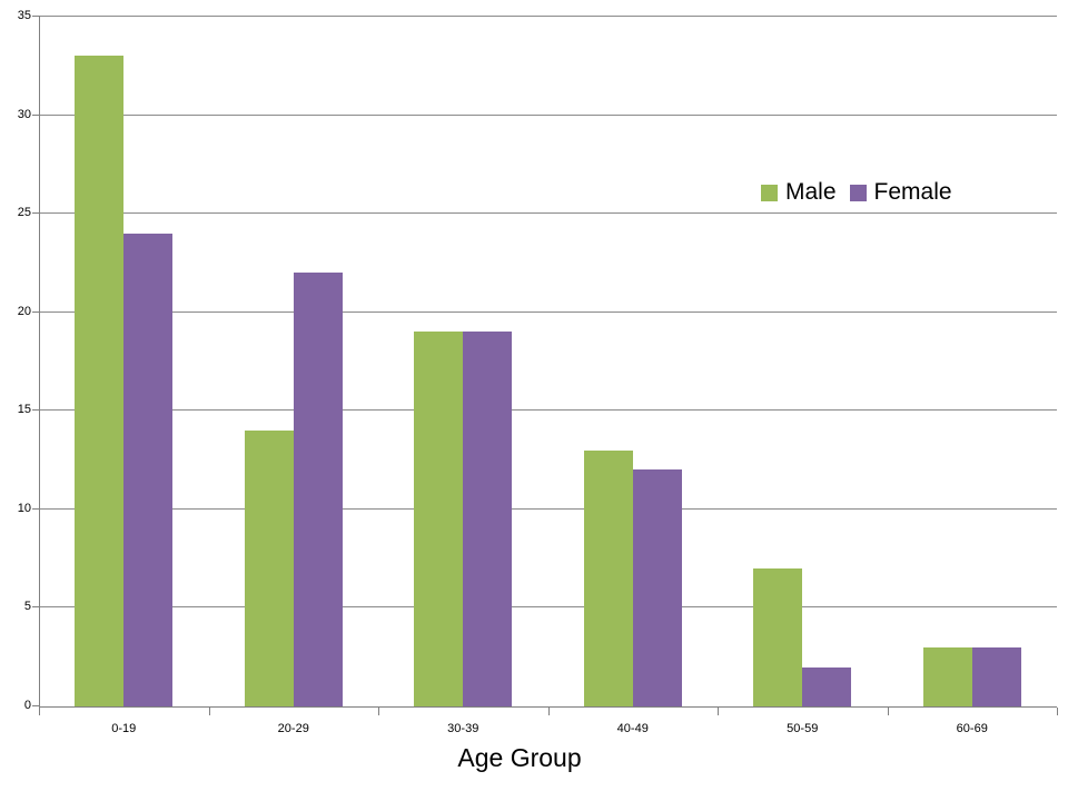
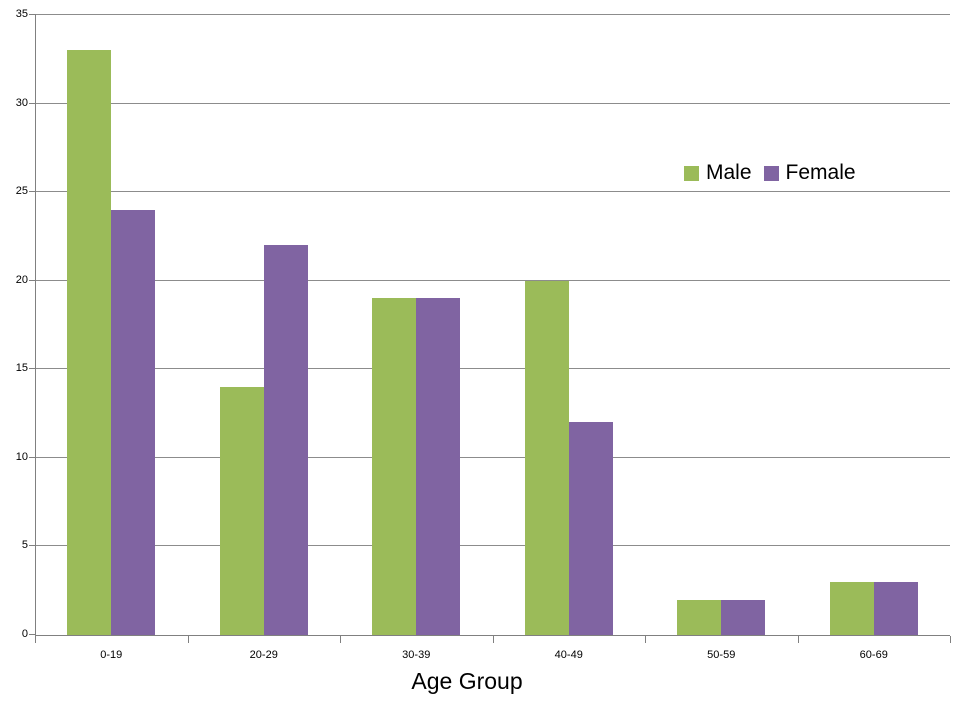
Male/40-49: 13 -> 20
Male/50-59: 7 -> 2
